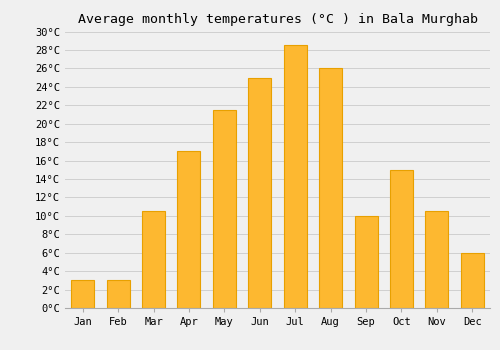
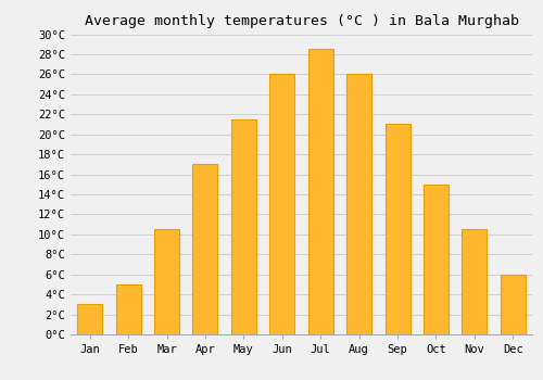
Feb: 3.0°C -> 5.0°C
Jun: 25.0°C -> 26.0°C
Sep: 10.0°C -> 21.0°C
